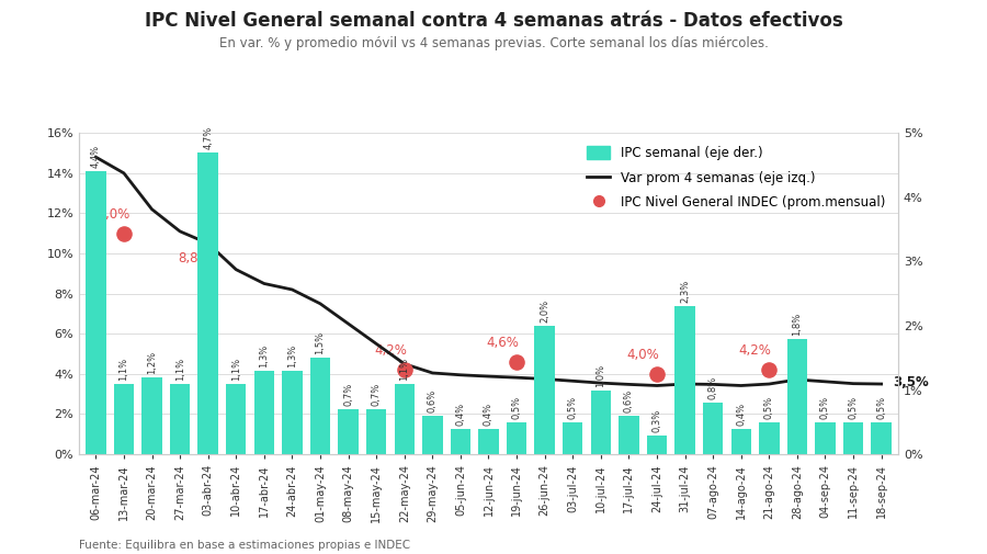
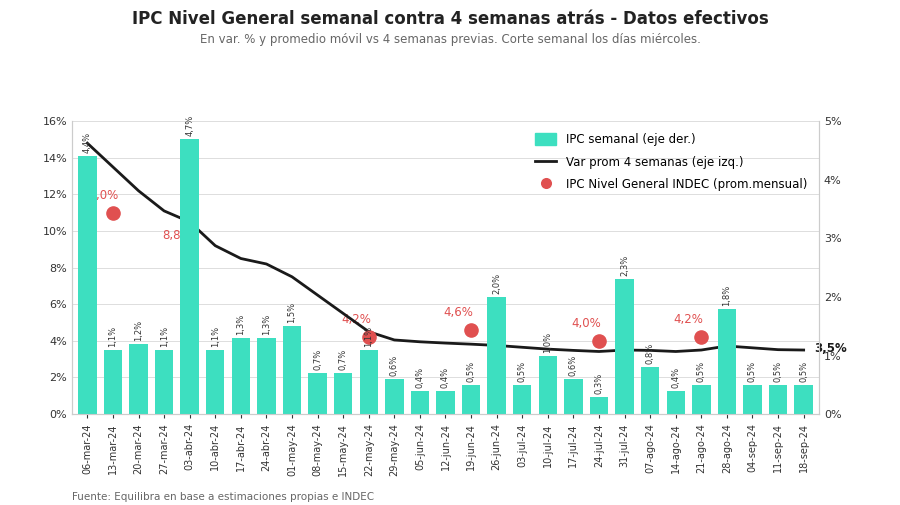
Var prom 4 semanas (eje izq.)/13-mar-24: 14.0% -> 13.5%
